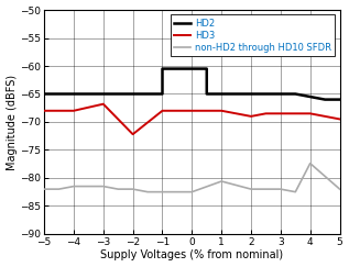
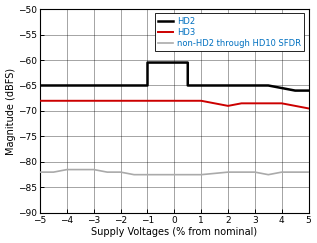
HD3/−3: -66.8 -> -68.0
HD3/−2: -72.2 -> -68.0
non-HD2 through HD10 SFDR/1: -80.6 -> -82.5
non-HD2 through HD10 SFDR/4: -77.4 -> -82.0
